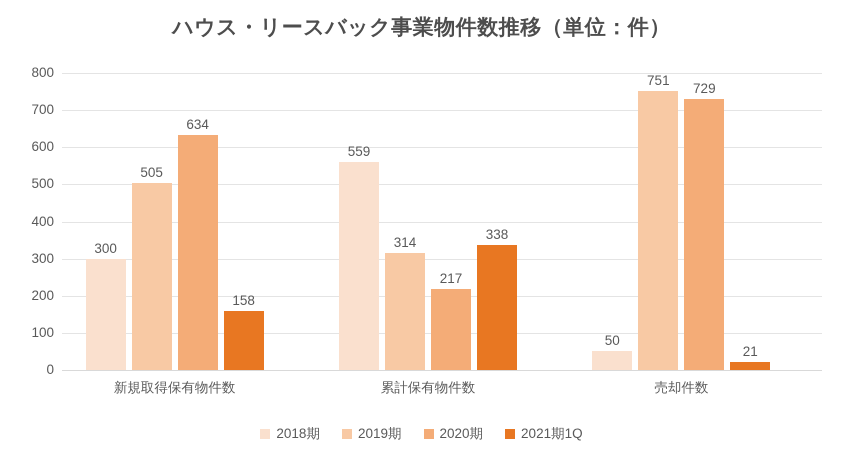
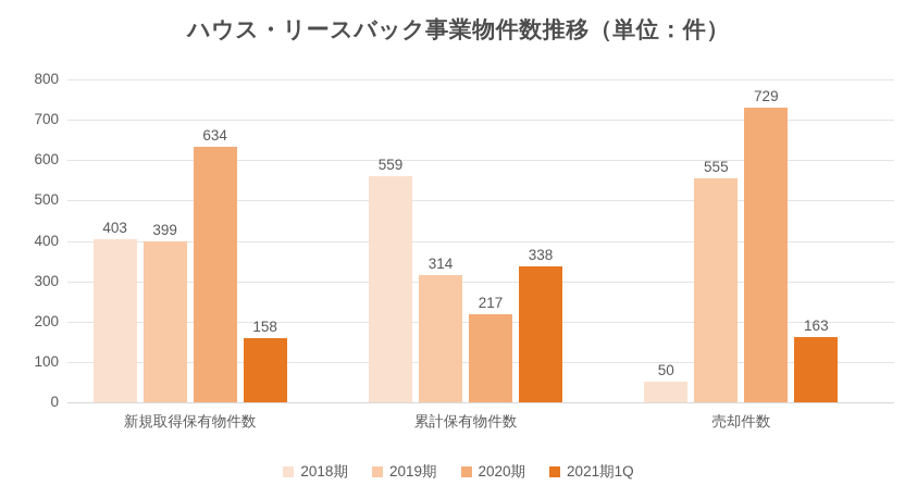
2018期/新規取得保有物件数: 300 -> 403
2019期/新規取得保有物件数: 505 -> 399
2019期/売却件数: 751 -> 555
2021期1Q/売却件数: 21 -> 163
